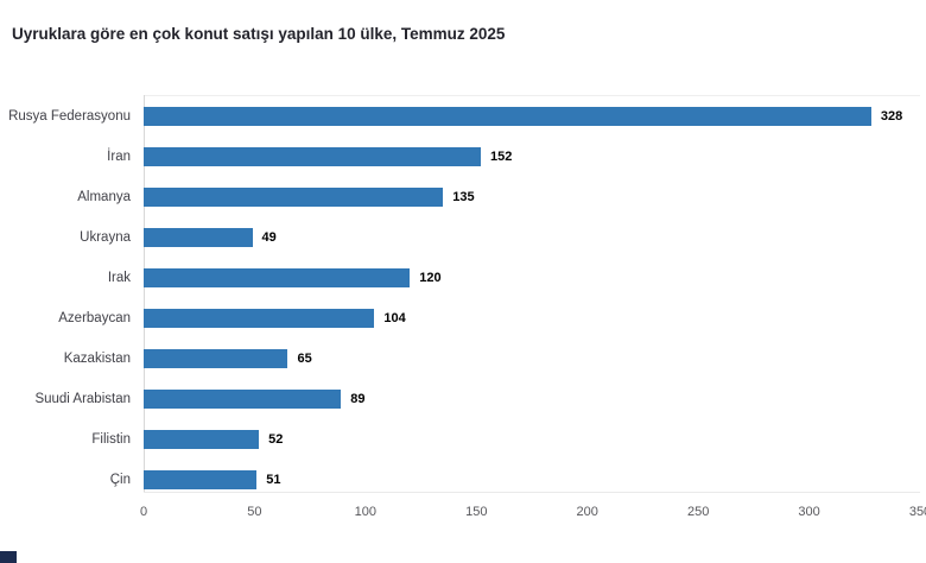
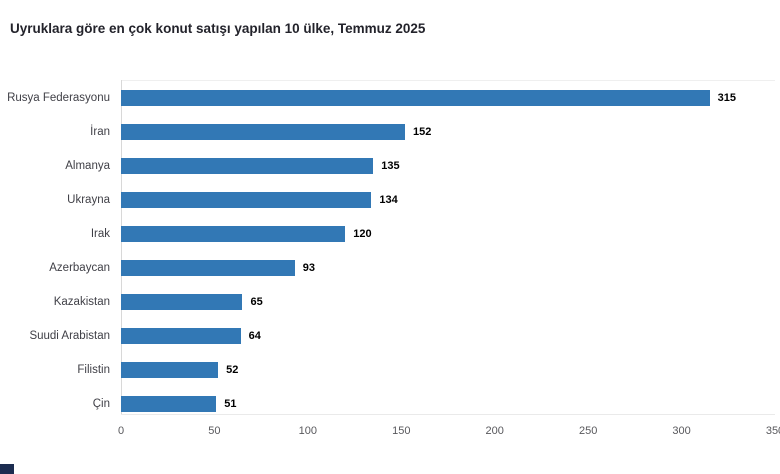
Rusya Federasyonu: 328 -> 315
Ukrayna: 49 -> 134
Azerbaycan: 104 -> 93
Suudi Arabistan: 89 -> 64
